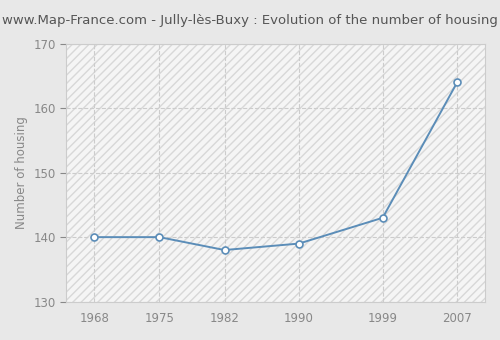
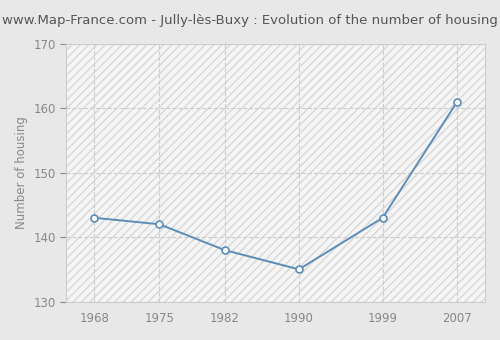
1968: 140 -> 143
1975: 140 -> 142
1990: 139 -> 135
2007: 164 -> 161
